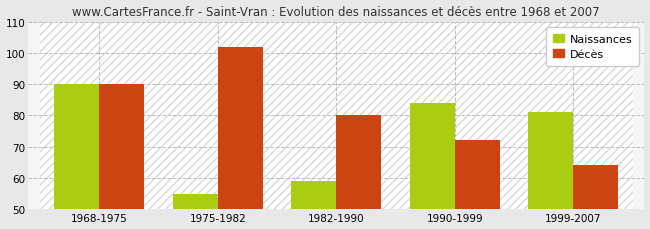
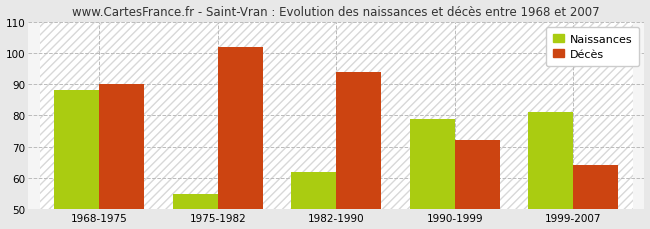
Naissances/1968-1975: 90 -> 88
Naissances/1982-1990: 59 -> 62
Décès/1982-1990: 80 -> 94
Naissances/1990-1999: 84 -> 79
